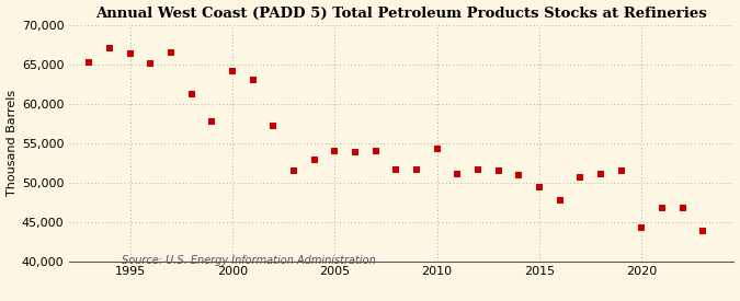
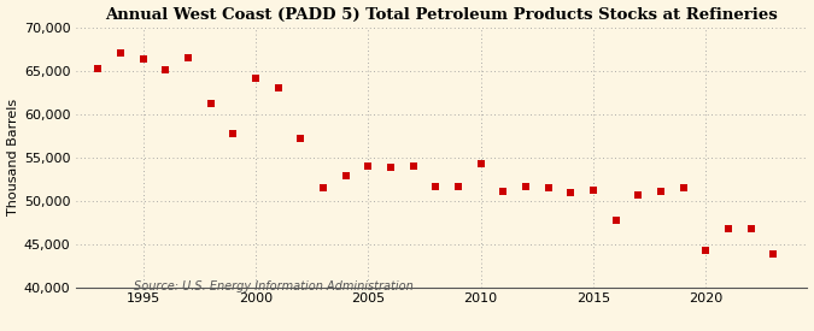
2015: 49,400 -> 51,200
